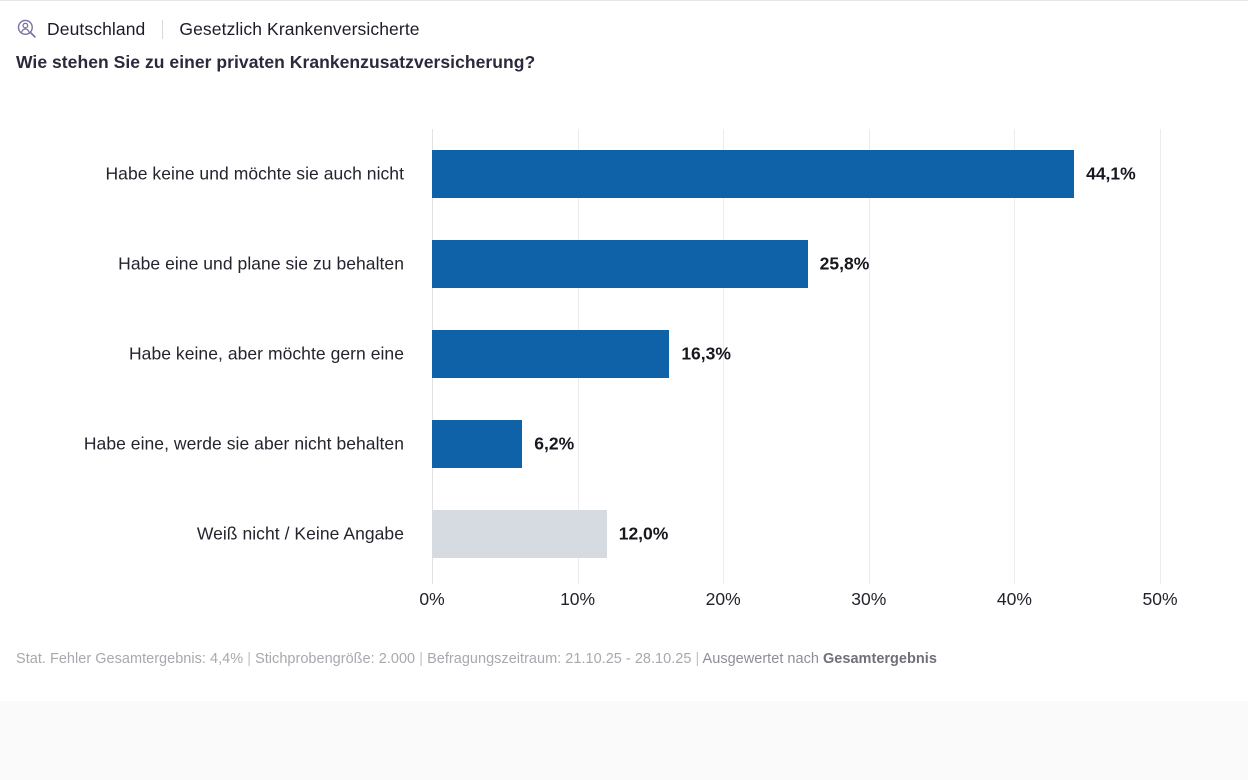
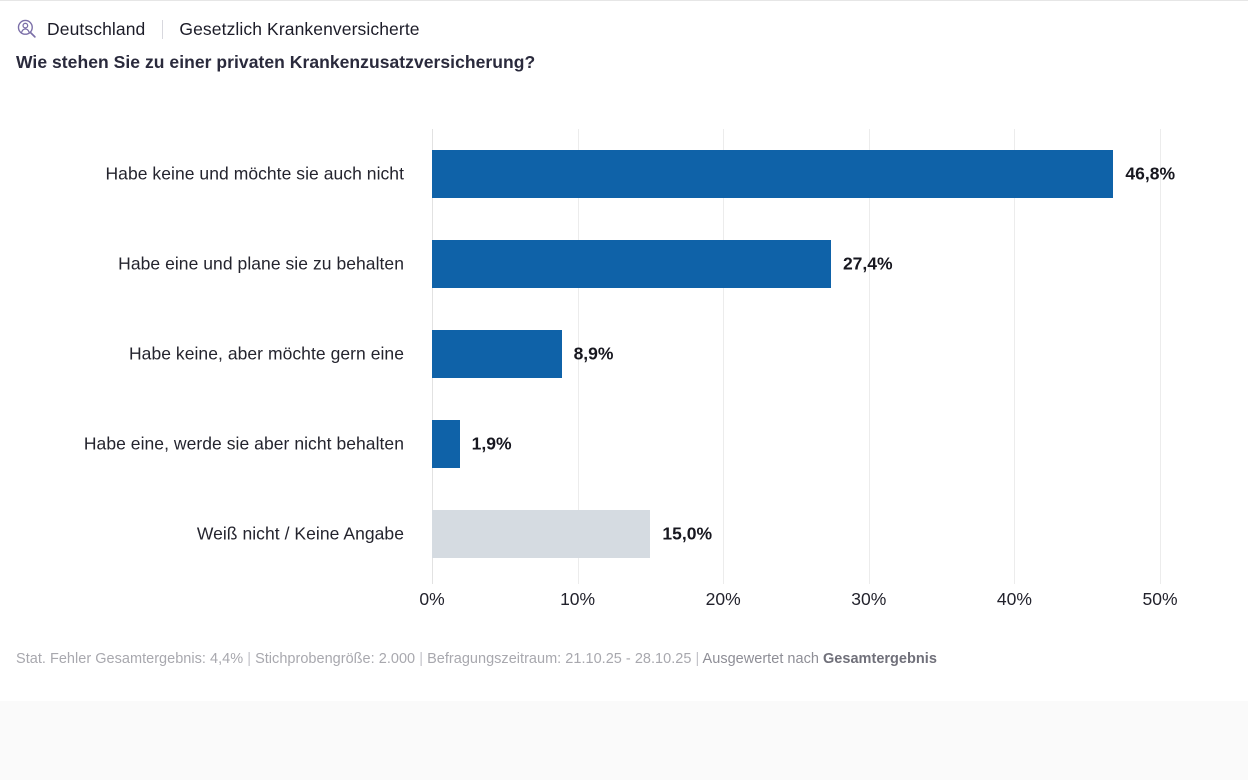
Habe keine und möchte sie auch nicht: 44,1% -> 46,8%
Habe eine und plane sie zu behalten: 25,8% -> 27,4%
Habe keine, aber möchte gern eine: 16,3% -> 8,9%
Habe eine, werde sie aber nicht behalten: 6,2% -> 1,9%
Weiß nicht / Keine Angabe: 12,0% -> 15,0%
